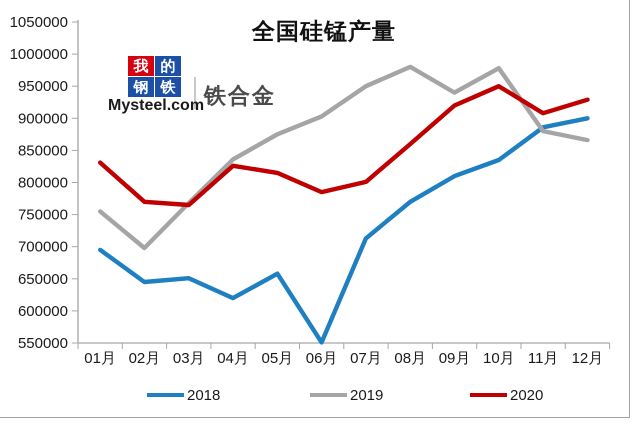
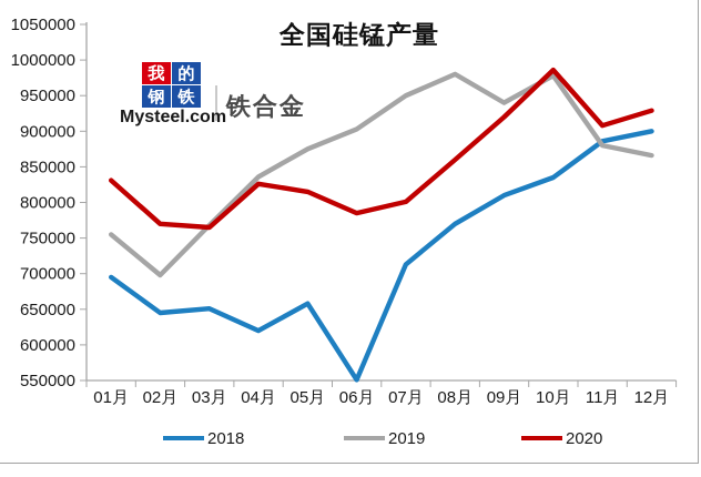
2020/10月: 950000 -> 990000
